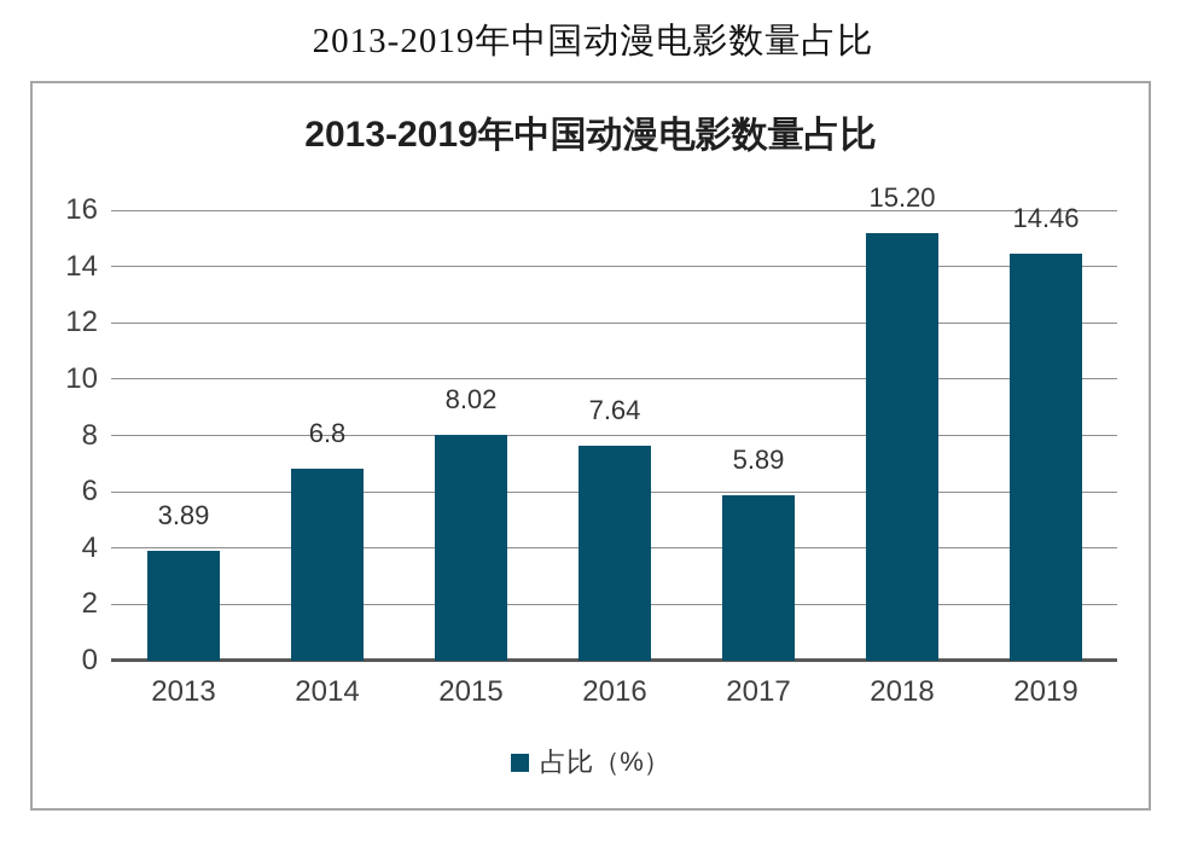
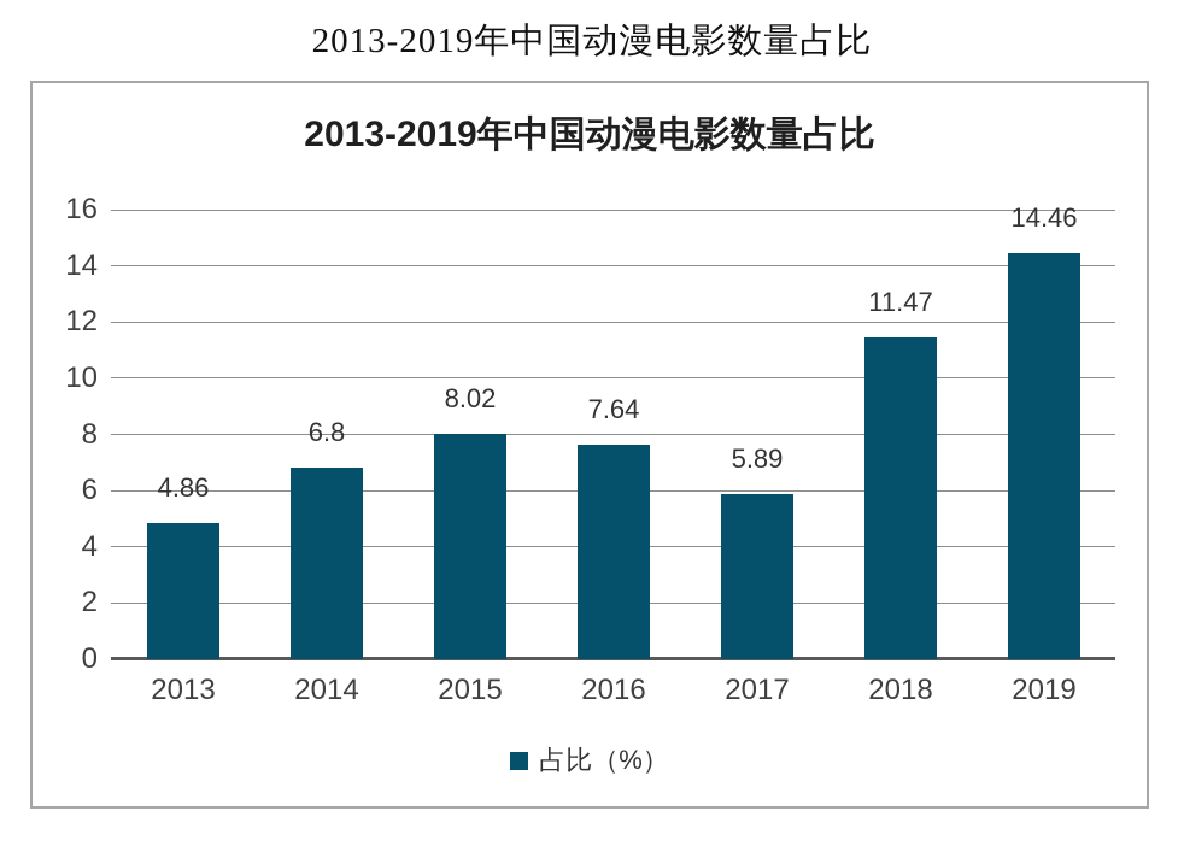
2013: 3.89 -> 4.86
2018: 15.20 -> 11.47
